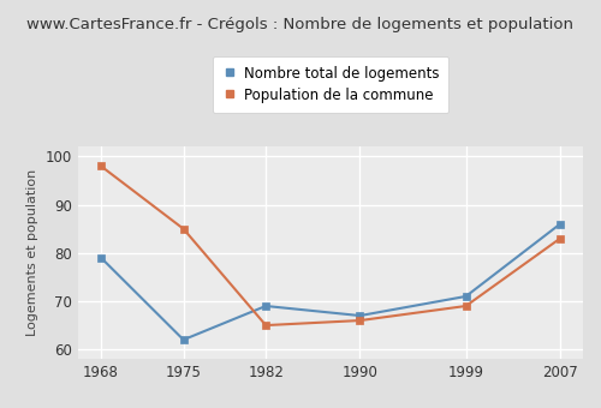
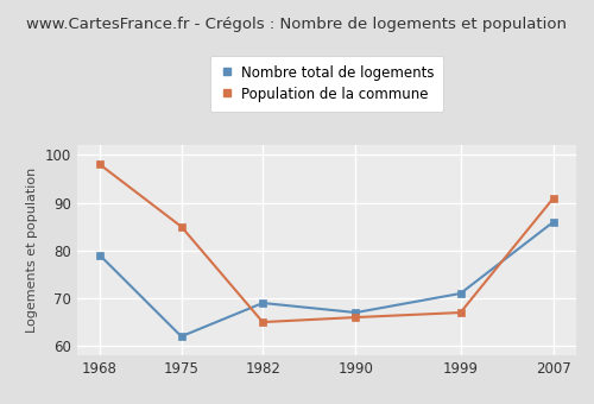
Population de la commune/1999: 69 -> 67
Population de la commune/2007: 83 -> 91
